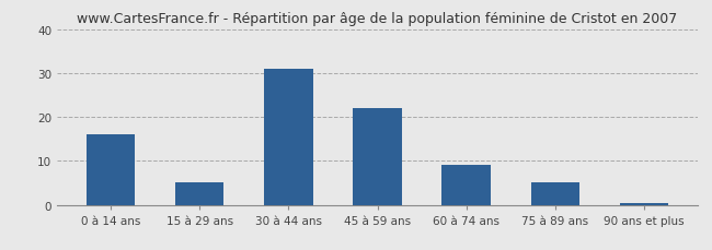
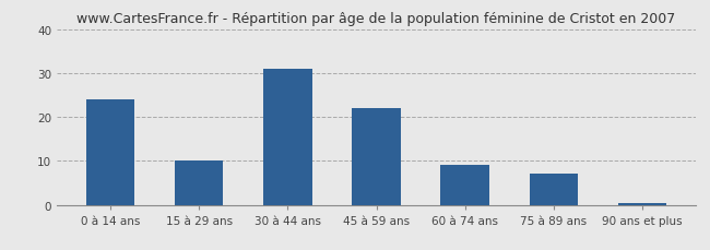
0 à 14 ans: 16.0 -> 24.0
15 à 29 ans: 5.0 -> 10.0
75 à 89 ans: 5.0 -> 7.0
